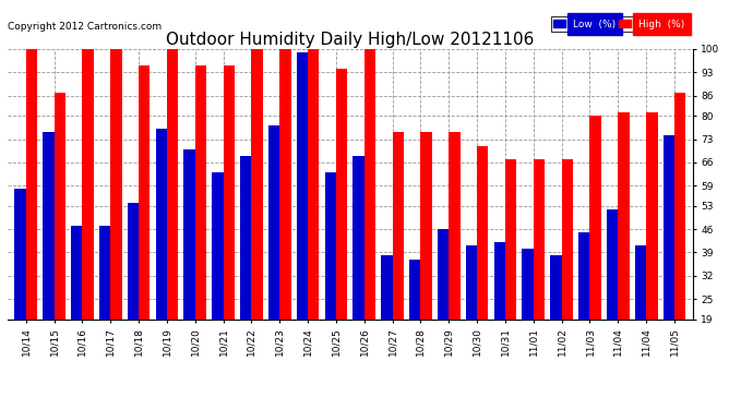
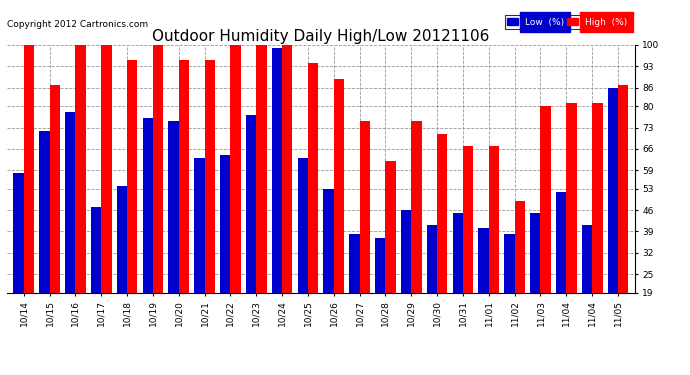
Low (%)/10/15: 75 -> 72
Low (%)/10/16: 47 -> 78
Low (%)/10/20: 70 -> 75
Low (%)/10/22: 68 -> 64
Low (%)/10/26: 68 -> 53
High (%)/10/26: 100 -> 89
High (%)/10/28: 75 -> 62
Low (%)/10/31: 42 -> 45
High (%)/11/02: 67 -> 49
Low (%)/11/05: 74 -> 86
